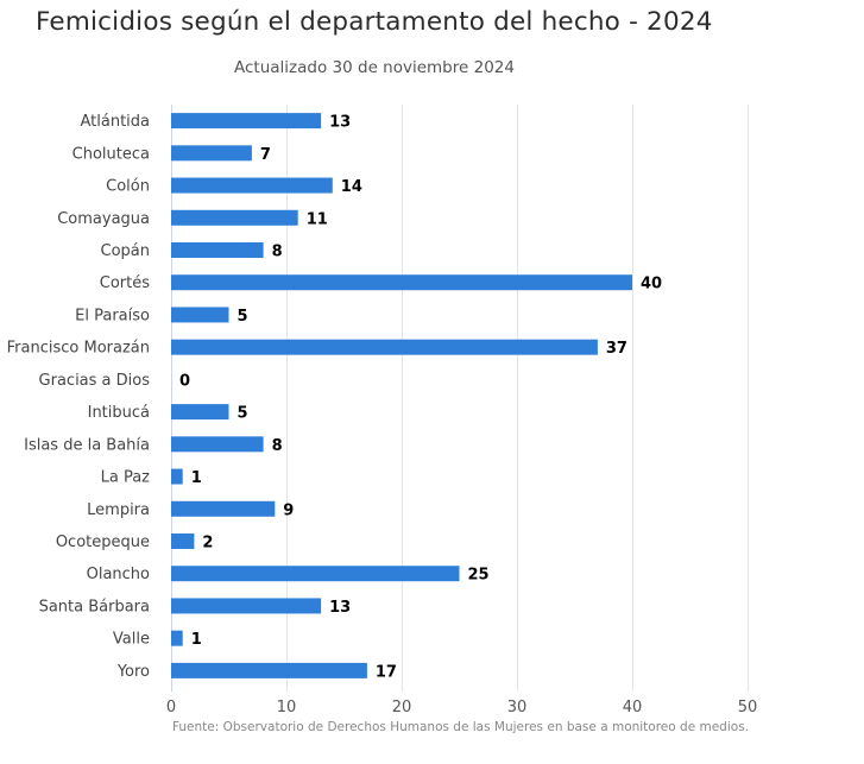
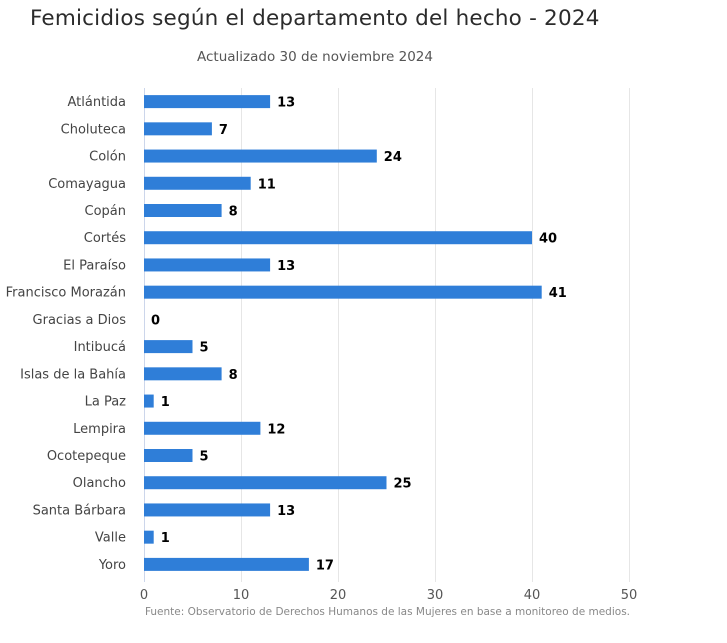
Colón: 14 -> 24
El Paraíso: 5 -> 13
Francisco Morazán: 37 -> 41
Lempira: 9 -> 12
Ocotepeque: 2 -> 5
